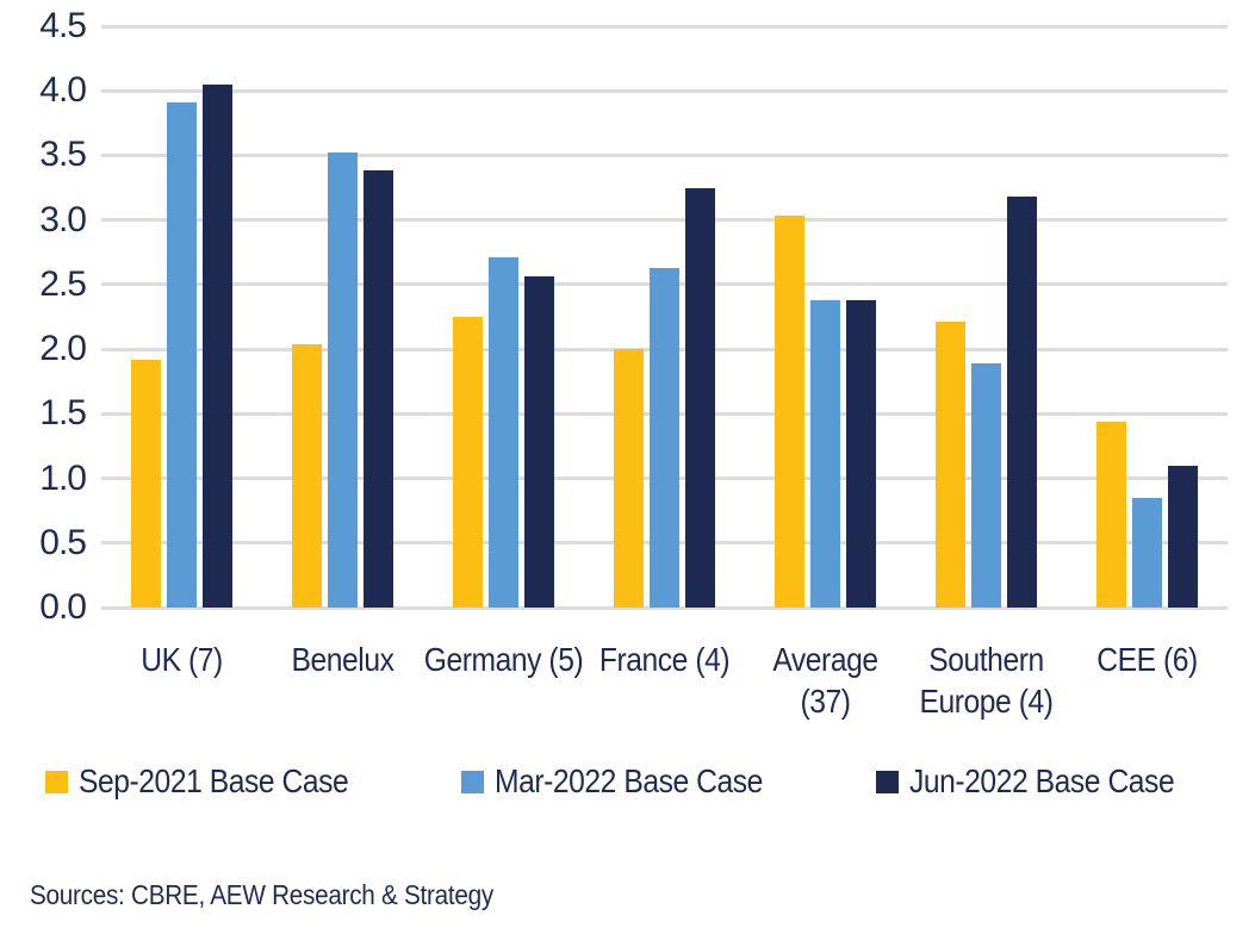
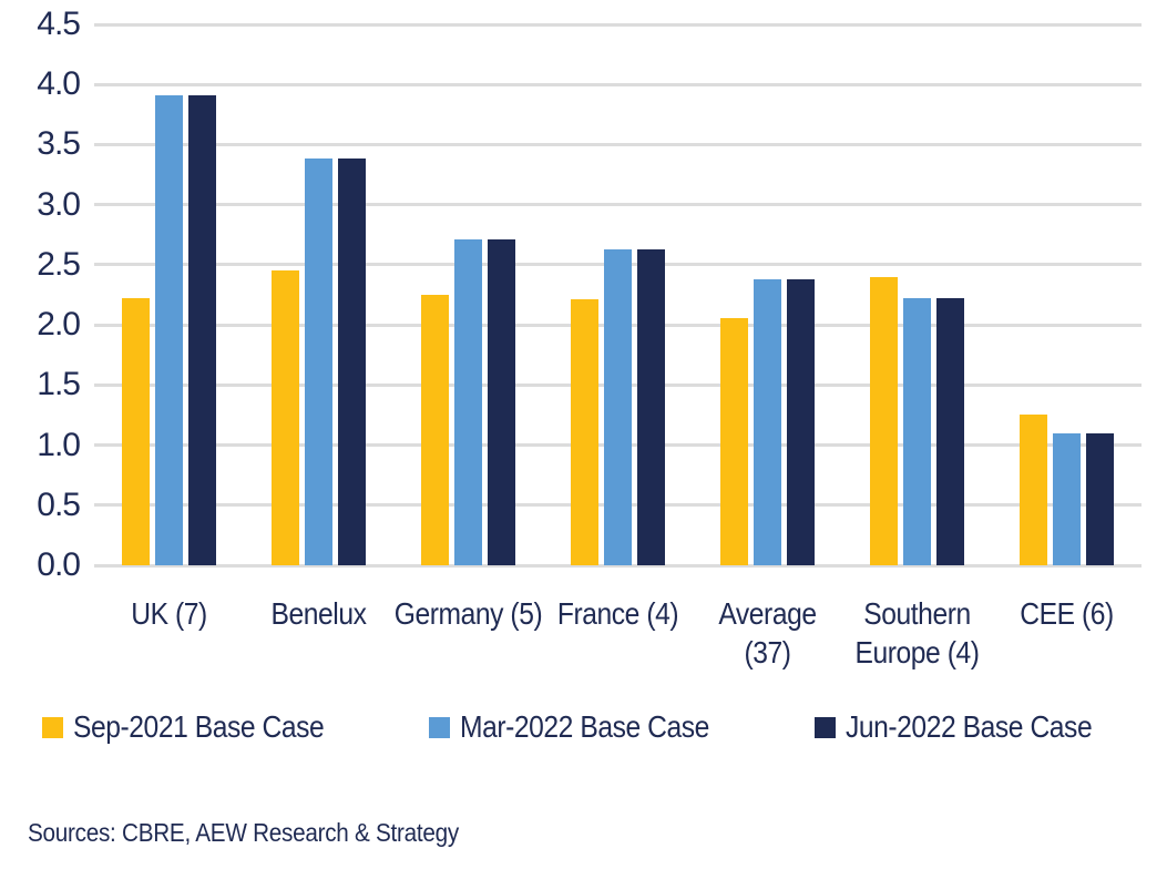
Sep-2021 Base Case/UK (7): 1.92 -> 2.22
Jun-2022 Base Case/UK (7): 4.05 -> 3.91
Sep-2021 Base Case/Benelux: 2.04 -> 2.45
Mar-2022 Base Case/Benelux: 3.52 -> 3.38
Jun-2022 Base Case/Germany (5): 2.56 -> 2.71
Sep-2021 Base Case/France (4): 2.00 -> 2.21
Jun-2022 Base Case/France (4): 3.25 -> 2.63
Sep-2021 Base Case/Average (37): 3.03 -> 2.06
Sep-2021 Base Case/Southern Europe (4): 2.21 -> 2.40
Mar-2022 Base Case/Southern Europe (4): 1.89 -> 2.22
Jun-2022 Base Case/Southern Europe (4): 3.18 -> 2.22
Sep-2021 Base Case/CEE (6): 1.44 -> 1.25
Mar-2022 Base Case/CEE (6): 0.85 -> 1.10
